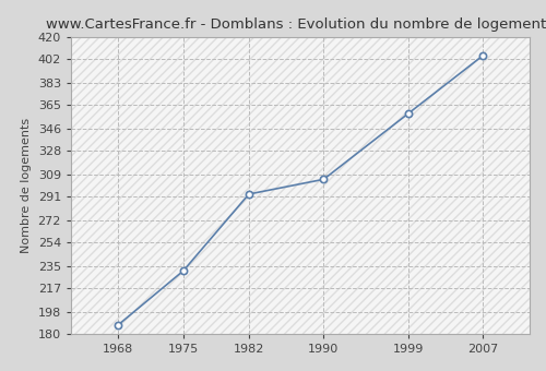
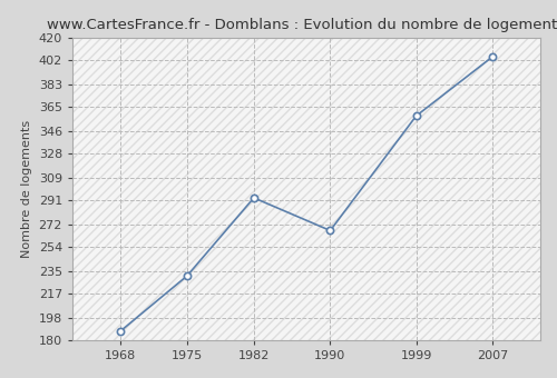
1990: 305 -> 267
